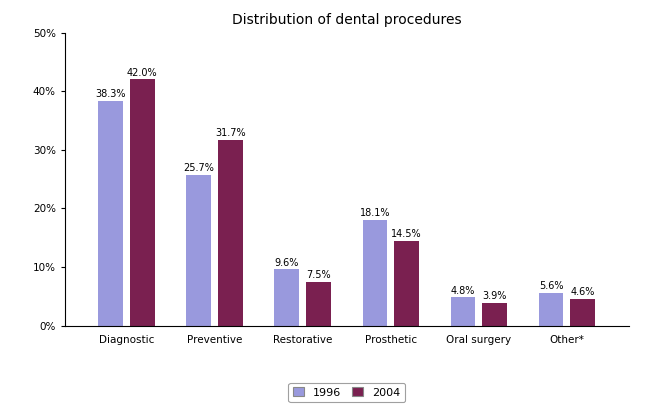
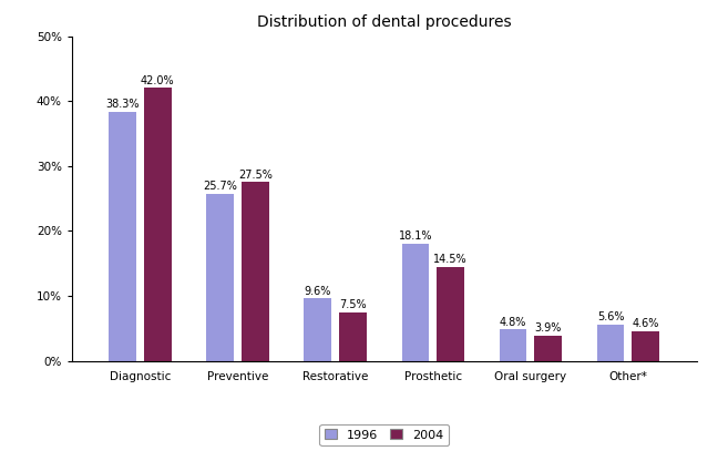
2004/Preventive: 31.7% -> 27.5%
